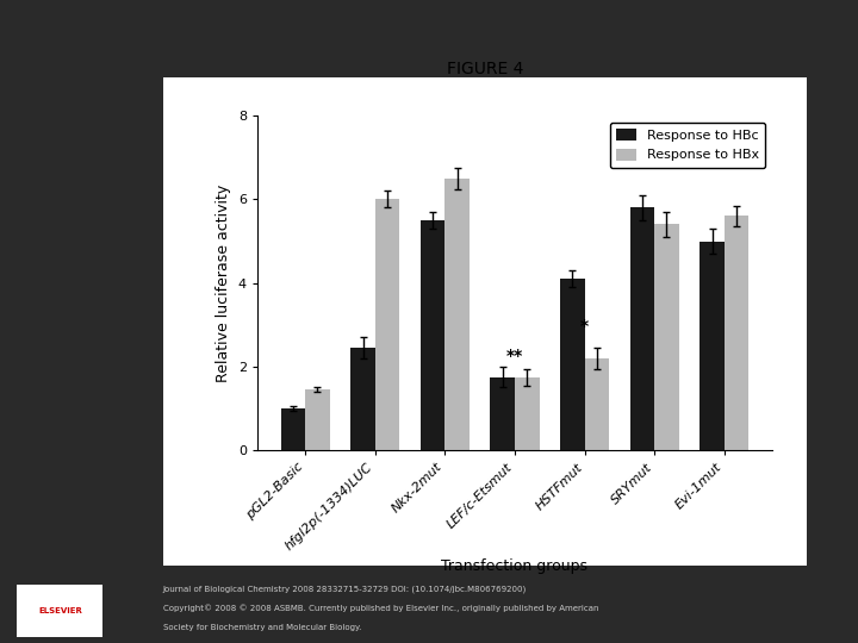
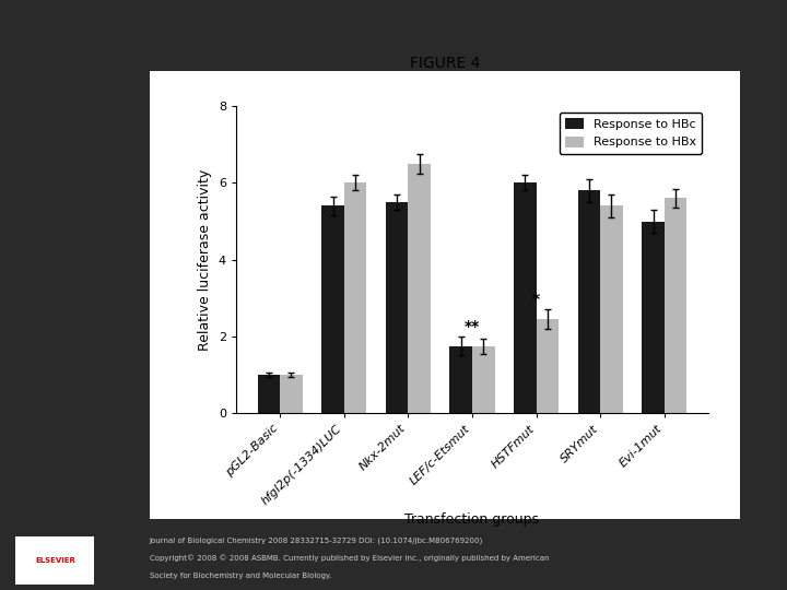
Response to HBx/pGL2-Basic: 1.45 -> 1.00
Response to HBc/hfgl2p(-1334)LUC: 2.45 -> 5.40
Response to HBc/HSTFmut: 4.10 -> 6.00
Response to HBx/HSTFmut: 2.20 -> 2.45
